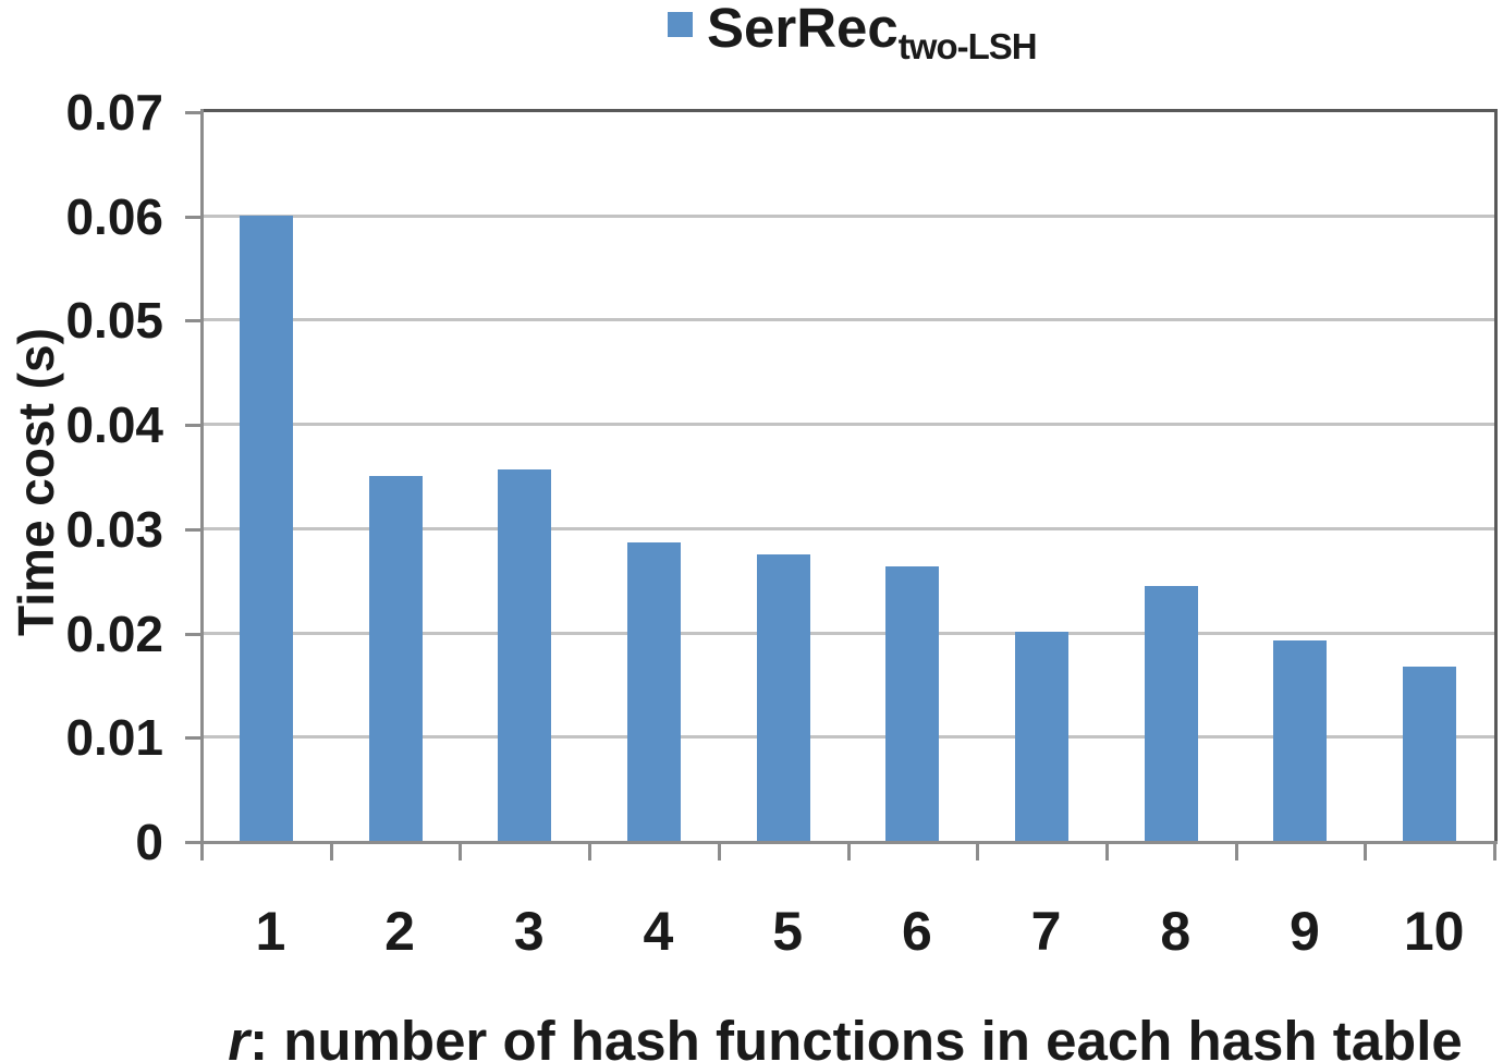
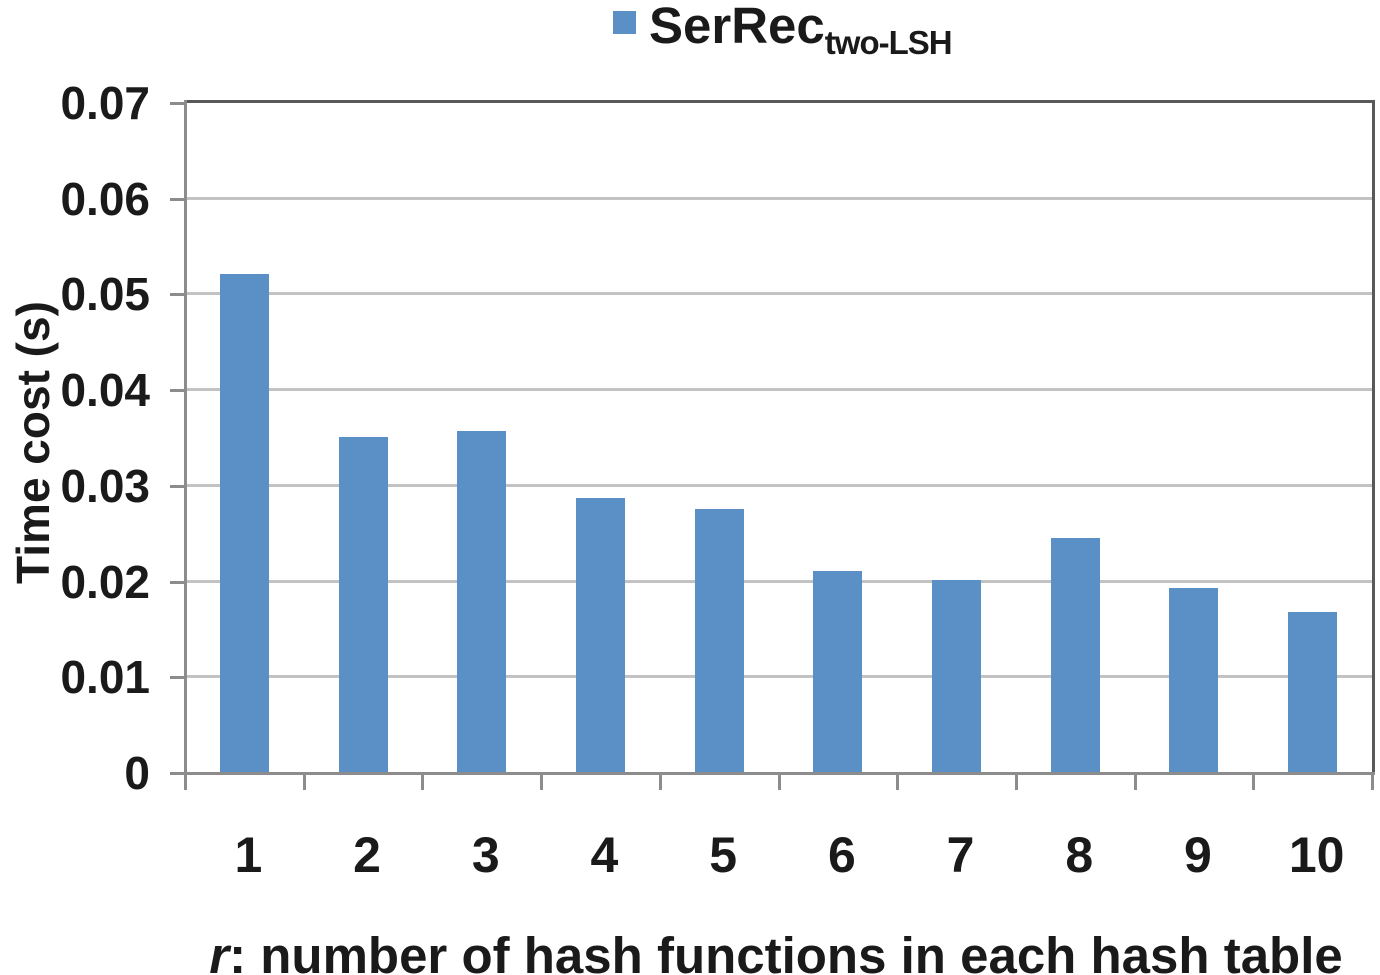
1: 0.060 -> 0.052
6: 0.026 -> 0.021
